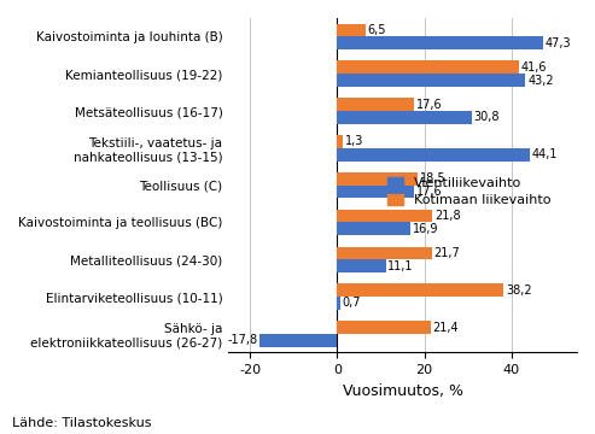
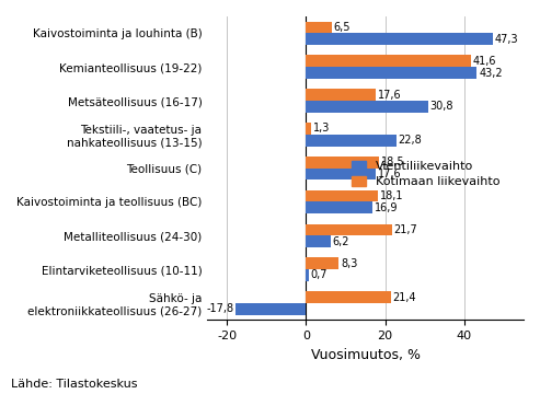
Vientiliikevaihto/Tekstiili-, vaatetus- ja nahkateollisuus (13-15): 44,1 -> 22,8
Kotimaan liikevaihto/Kaivostoiminta ja teollisuus (BC): 21,8 -> 18,1
Vientiliikevaihto/Metalliteollisuus (24-30): 11,1 -> 6,2
Kotimaan liikevaihto/Elintarviketeollisuus (10-11): 38,2 -> 8,3
